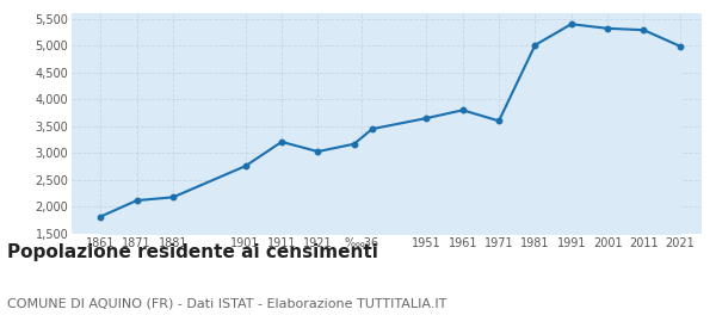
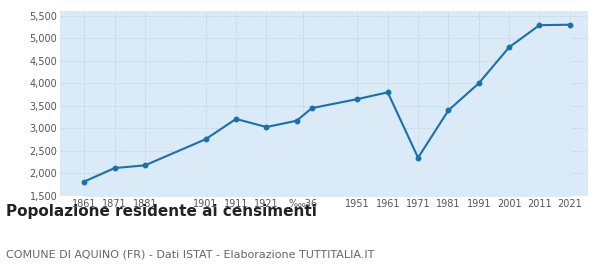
1971: 3,600 -> 2,350
1981: 5,010 -> 3,400
1991: 5,400 -> 4,000
2001: 5,320 -> 4,800
2021: 4,990 -> 5,300
